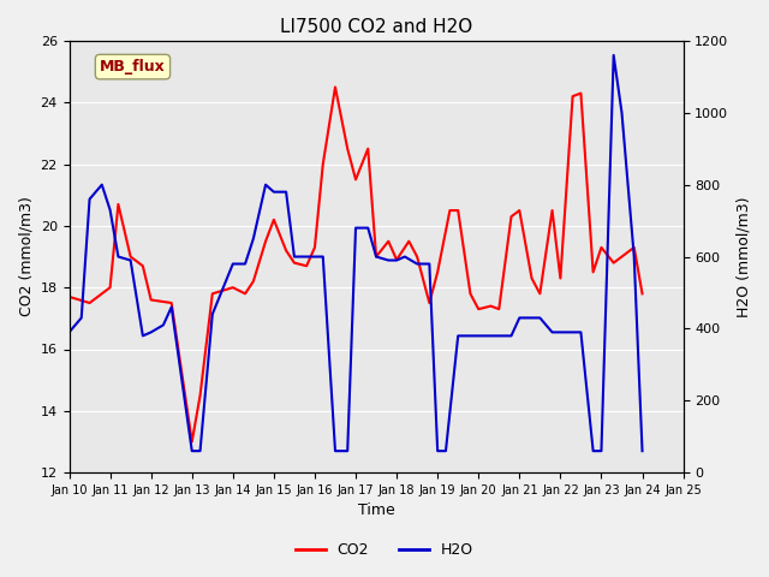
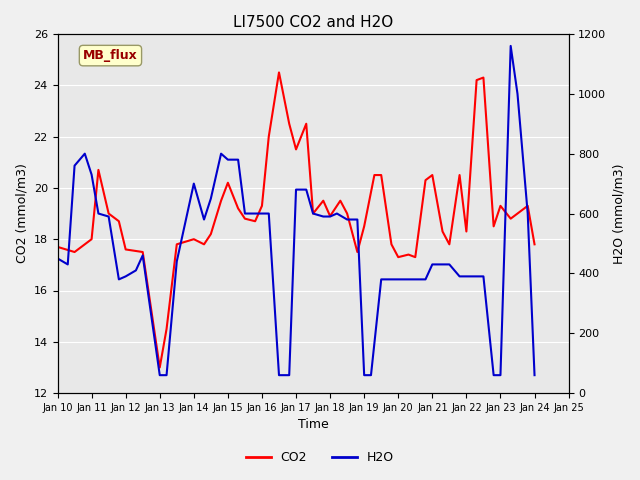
H2O/Jan 10: 390 -> 450
H2O/Jan 14: 580 -> 700
